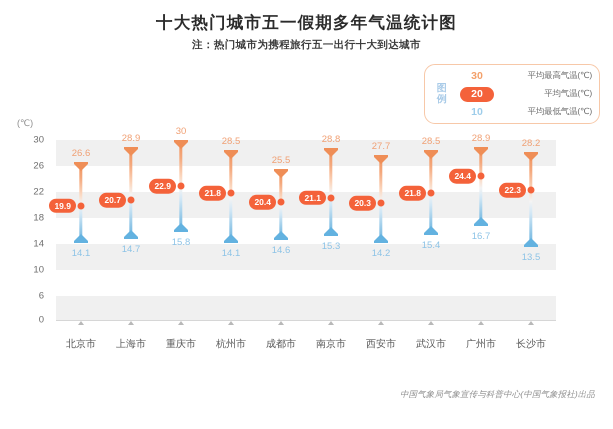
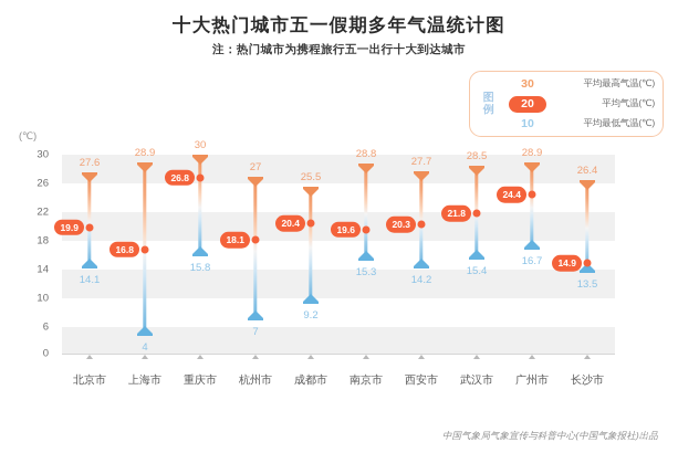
平均最高气温(℃)/北京市: 26.6 -> 27.6
平均气温(℃)/上海市: 20.7 -> 16.8
平均最低气温(℃)/上海市: 14.7 -> 4
平均气温(℃)/重庆市: 22.9 -> 26.8
平均最高气温(℃)/杭州市: 28.5 -> 27
平均气温(℃)/杭州市: 21.8 -> 18.1
平均最低气温(℃)/杭州市: 14.1 -> 7
平均最低气温(℃)/成都市: 14.6 -> 9.2
平均气温(℃)/南京市: 21.1 -> 19.6
平均最高气温(℃)/长沙市: 28.2 -> 26.4
平均气温(℃)/长沙市: 22.3 -> 14.9
